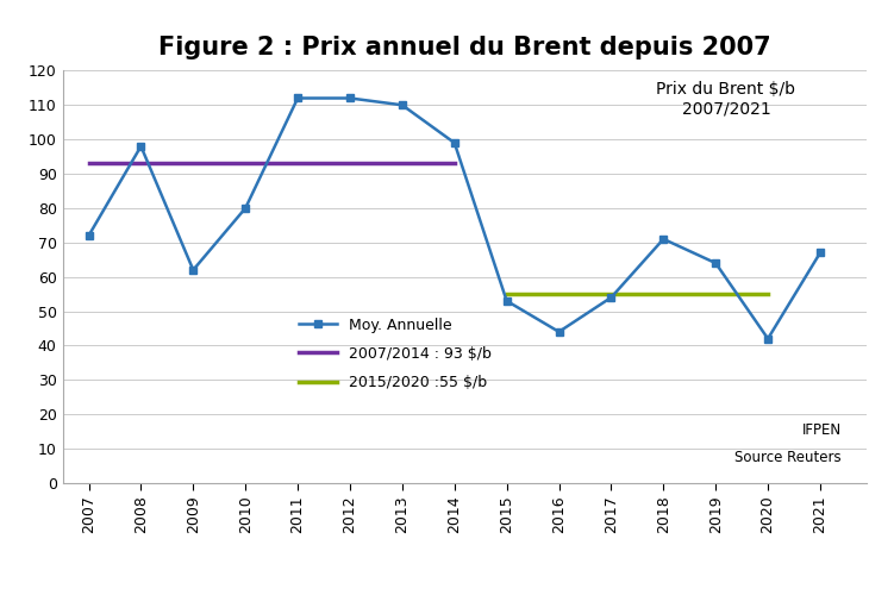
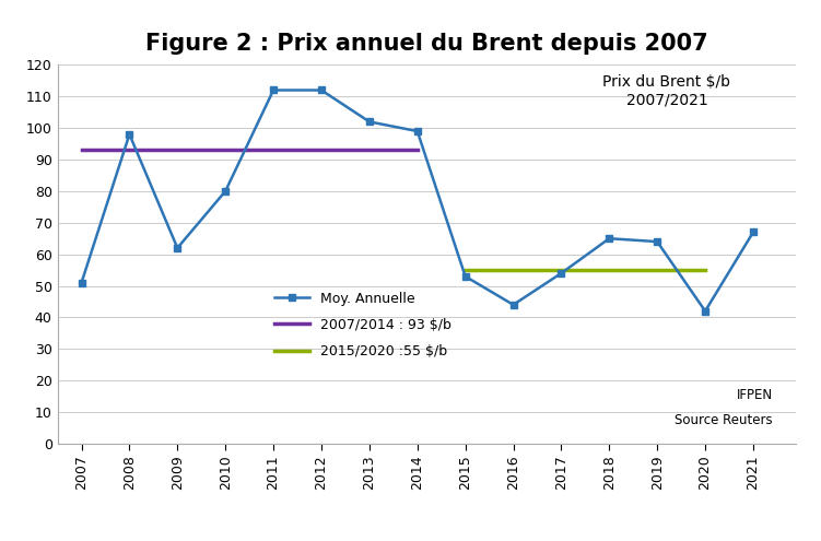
2007: 72 -> 51
2013: 110 -> 102
2018: 71 -> 65
